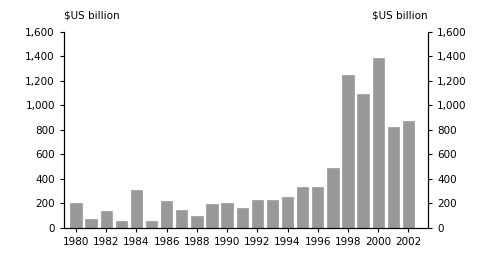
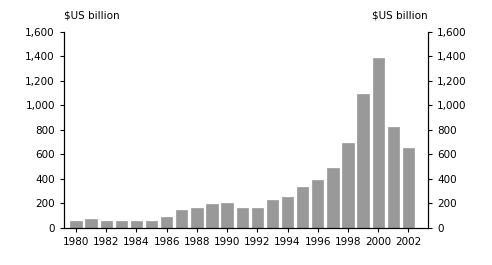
1980: 200 -> 60
1982: 140 -> 60
1984: 310 -> 60
1986: 220 -> 90
1988: 100 -> 160
1992: 230 -> 160
1996: 330 -> 390
1998: 1,250 -> 690
2002: 870 -> 660
